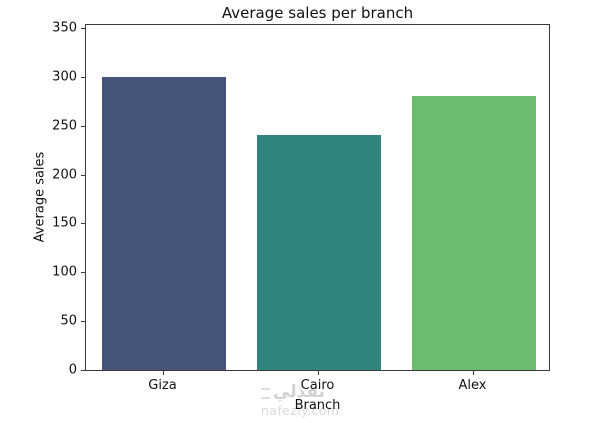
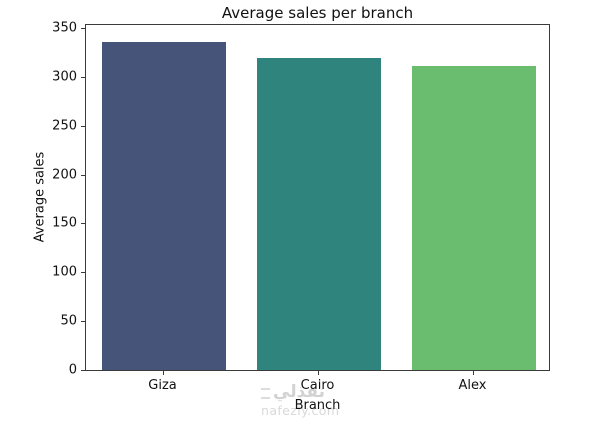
Giza: 300 -> 340
Cairo: 240 -> 320
Alex: 280 -> 310
